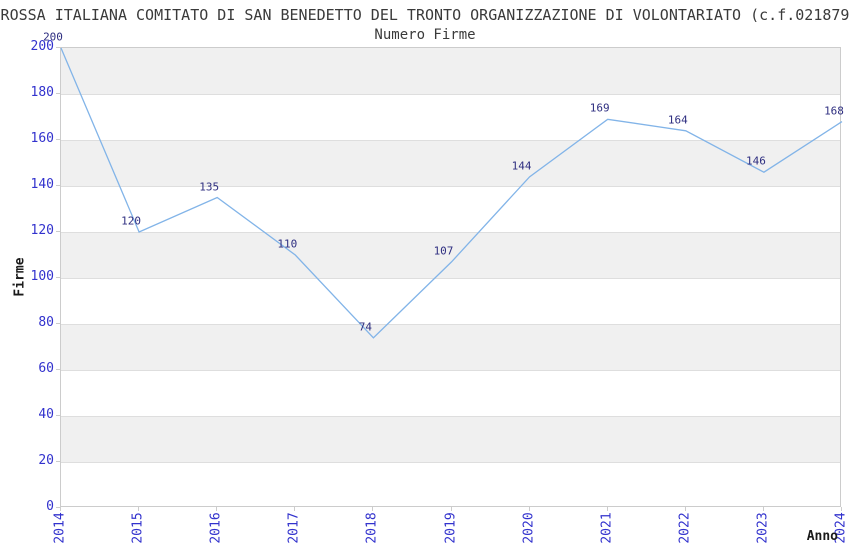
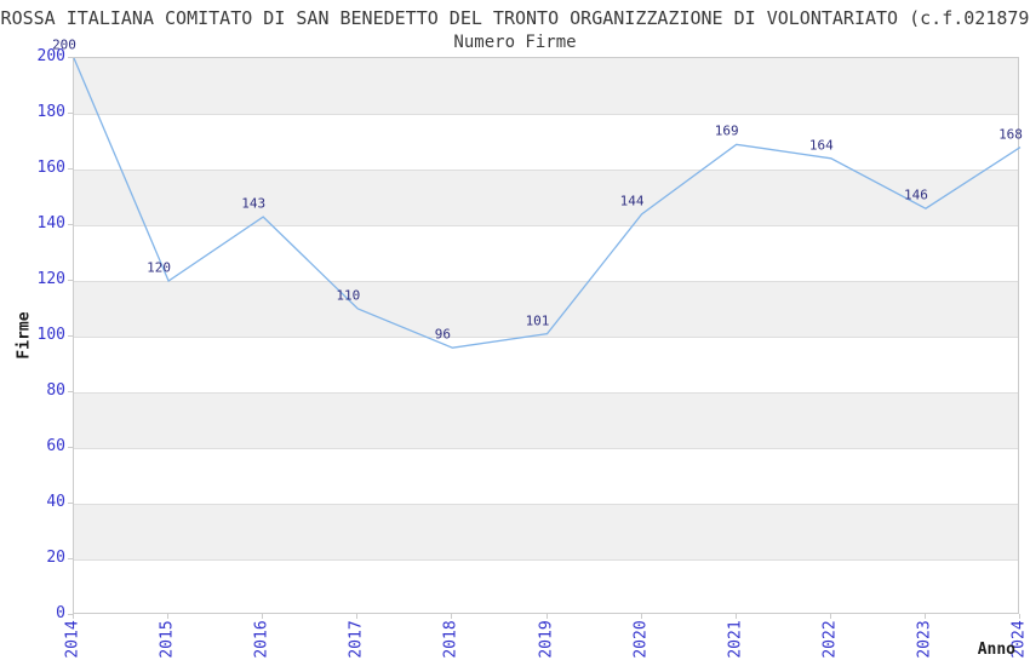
2016: 135 -> 143
2018: 74 -> 96
2019: 107 -> 101
